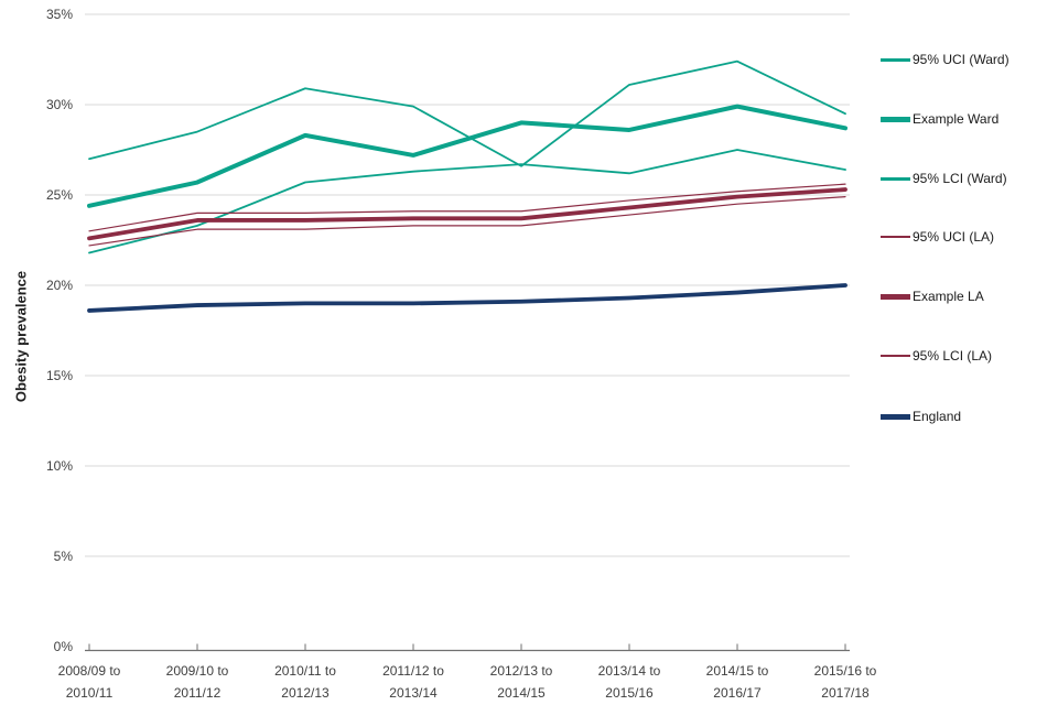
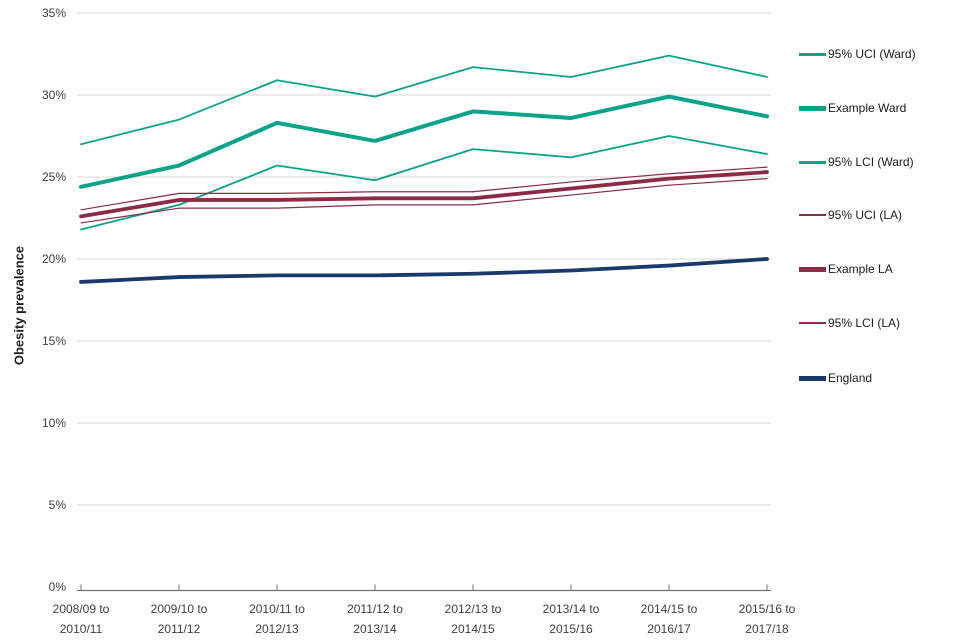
95% LCI (Ward)/2011/12 to 2013/14: 26.3% -> 24.8%
95% UCI (Ward)/2012/13 to 2014/15: 26.6% -> 31.7%
95% UCI (Ward)/2015/16 to 2017/18: 29.5% -> 31.1%
